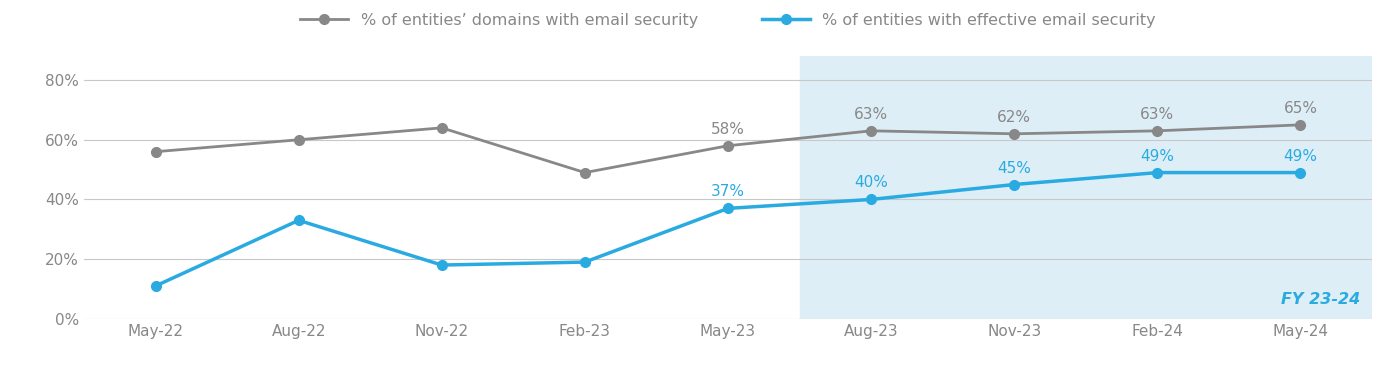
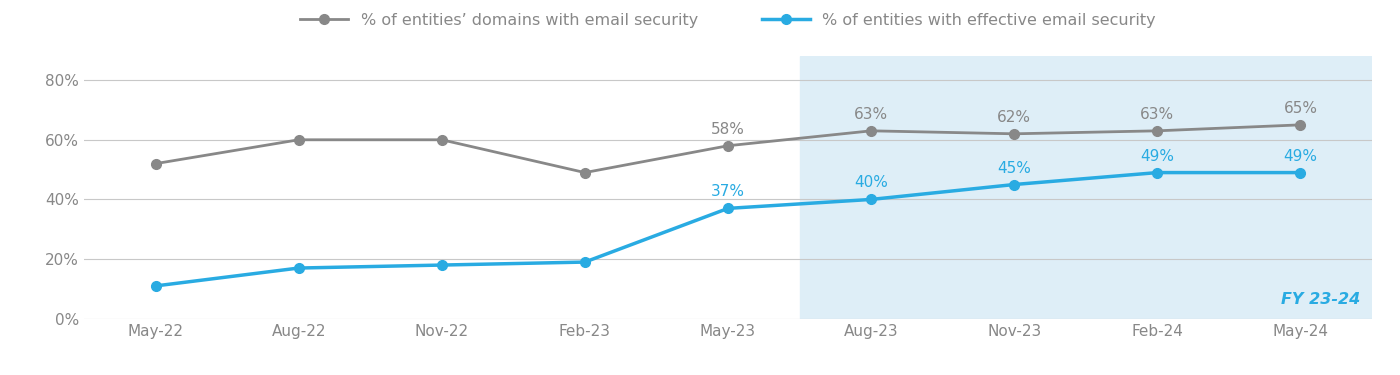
% of entities’ domains with email security/May-22: 56% -> 52%
% of entities with effective email security/Aug-22: 33% -> 17%
% of entities’ domains with email security/Nov-22: 64% -> 60%
